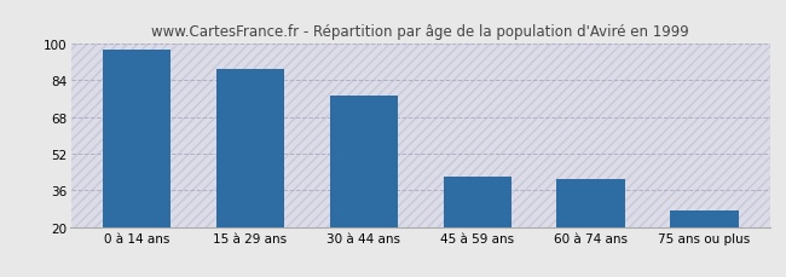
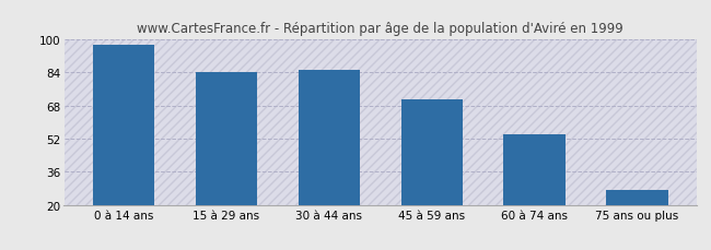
15 à 29 ans: 89 -> 84
30 à 44 ans: 77 -> 85
45 à 59 ans: 42 -> 71
60 à 74 ans: 41 -> 54
